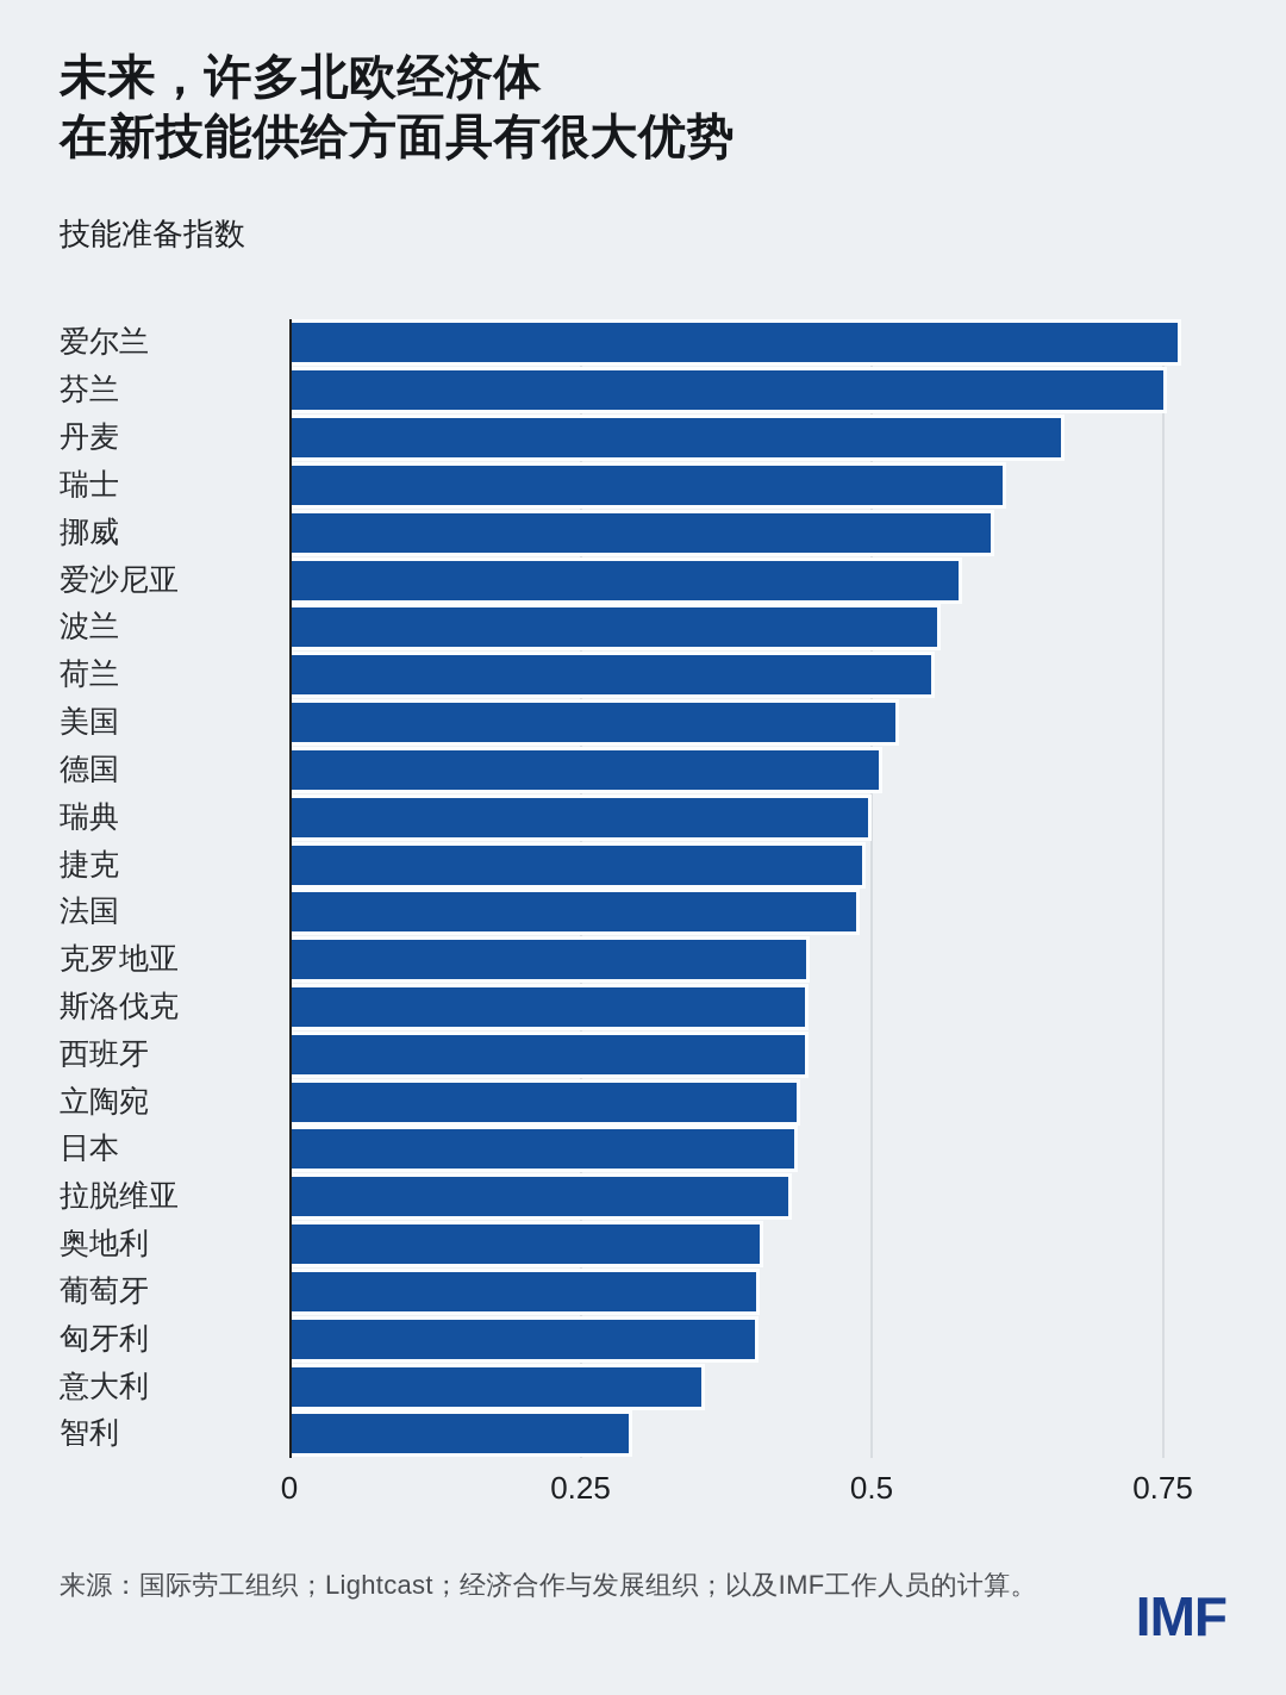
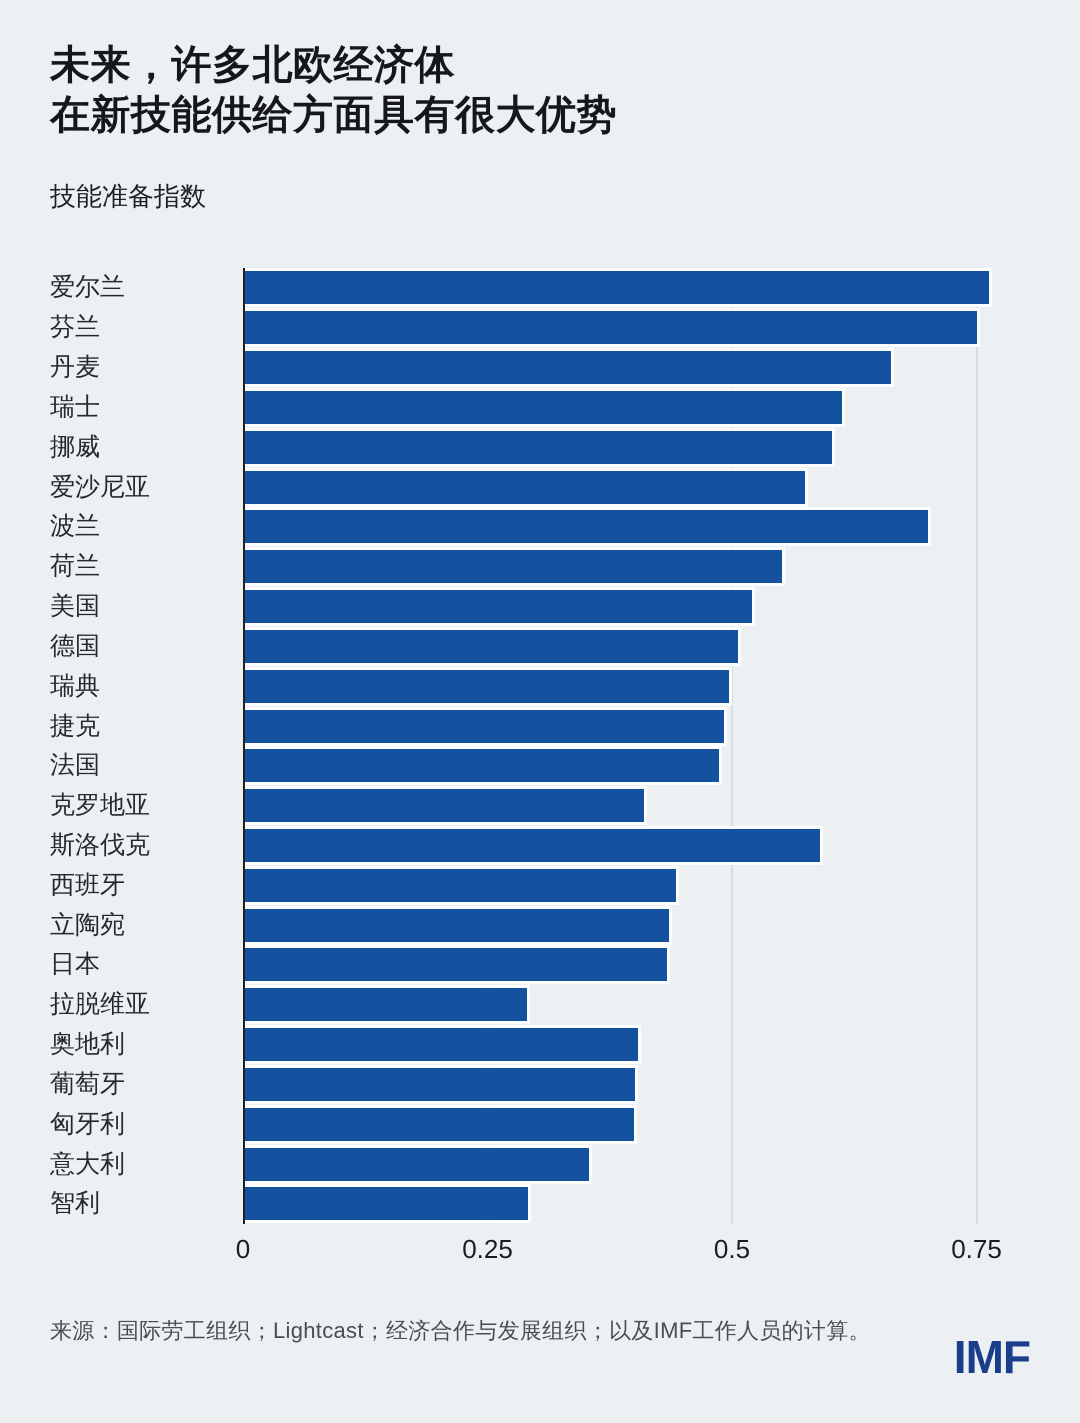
波兰: 0.56 -> 0.70
克罗地亚: 0.44 -> 0.41
斯洛伐克: 0.44 -> 0.59
拉脱维亚: 0.43 -> 0.29
